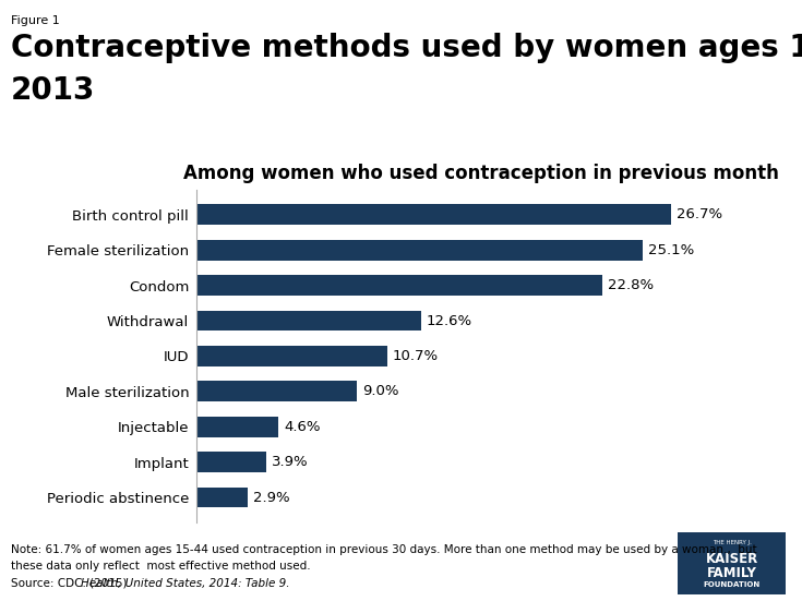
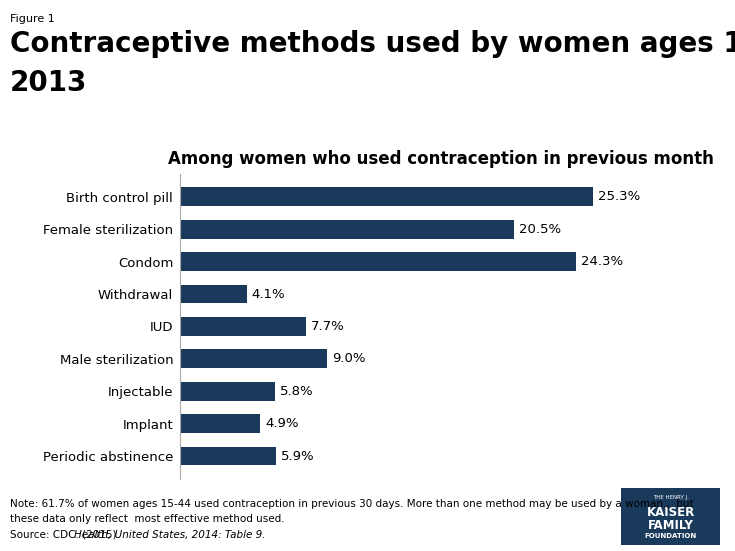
Birth control pill: 26.7% -> 25.3%
Female sterilization: 25.1% -> 20.5%
Condom: 22.8% -> 24.3%
Withdrawal: 12.6% -> 4.1%
IUD: 10.7% -> 7.7%
Injectable: 4.6% -> 5.8%
Implant: 3.9% -> 4.9%
Periodic abstinence: 2.9% -> 5.9%
